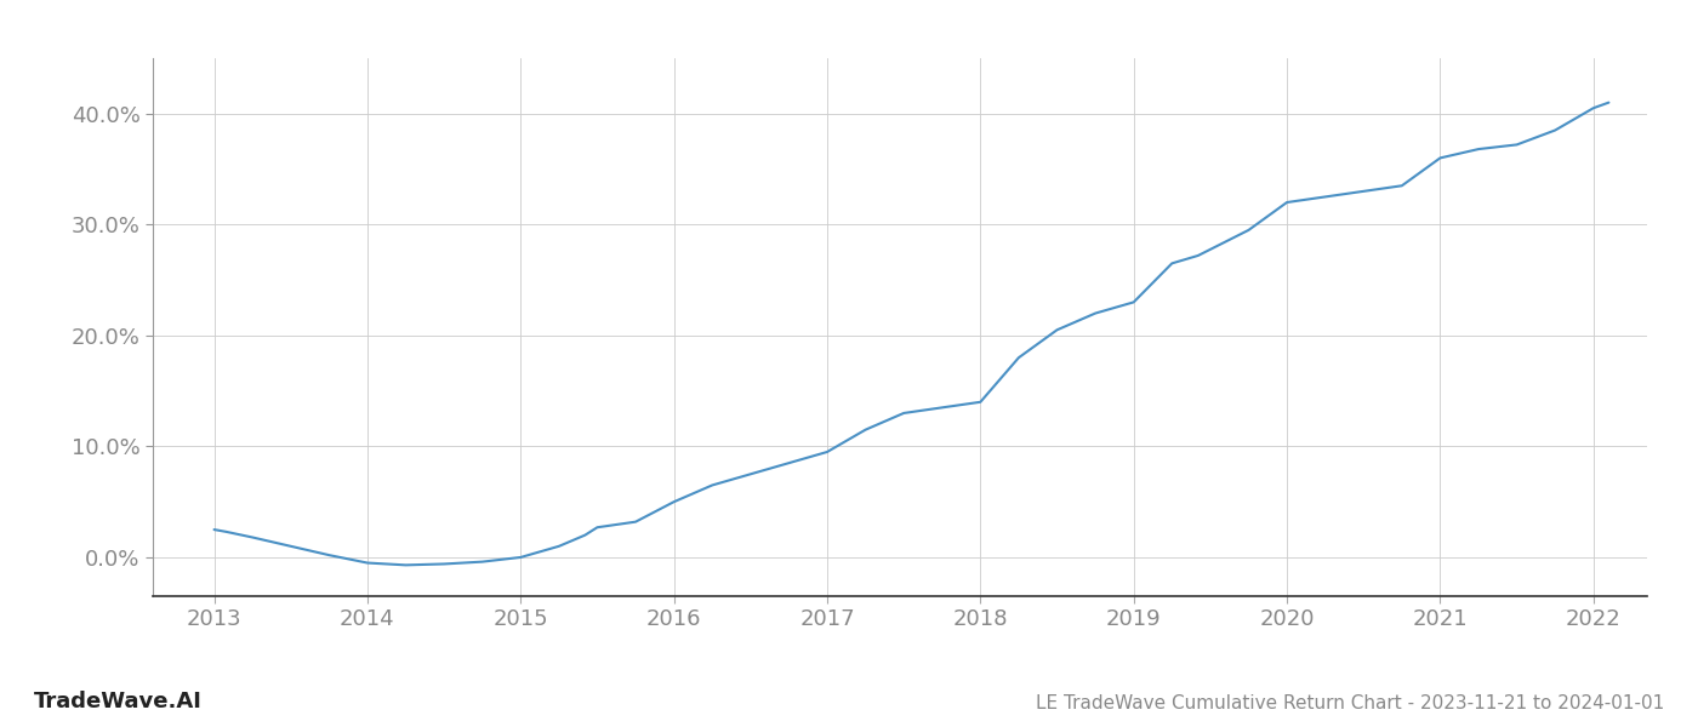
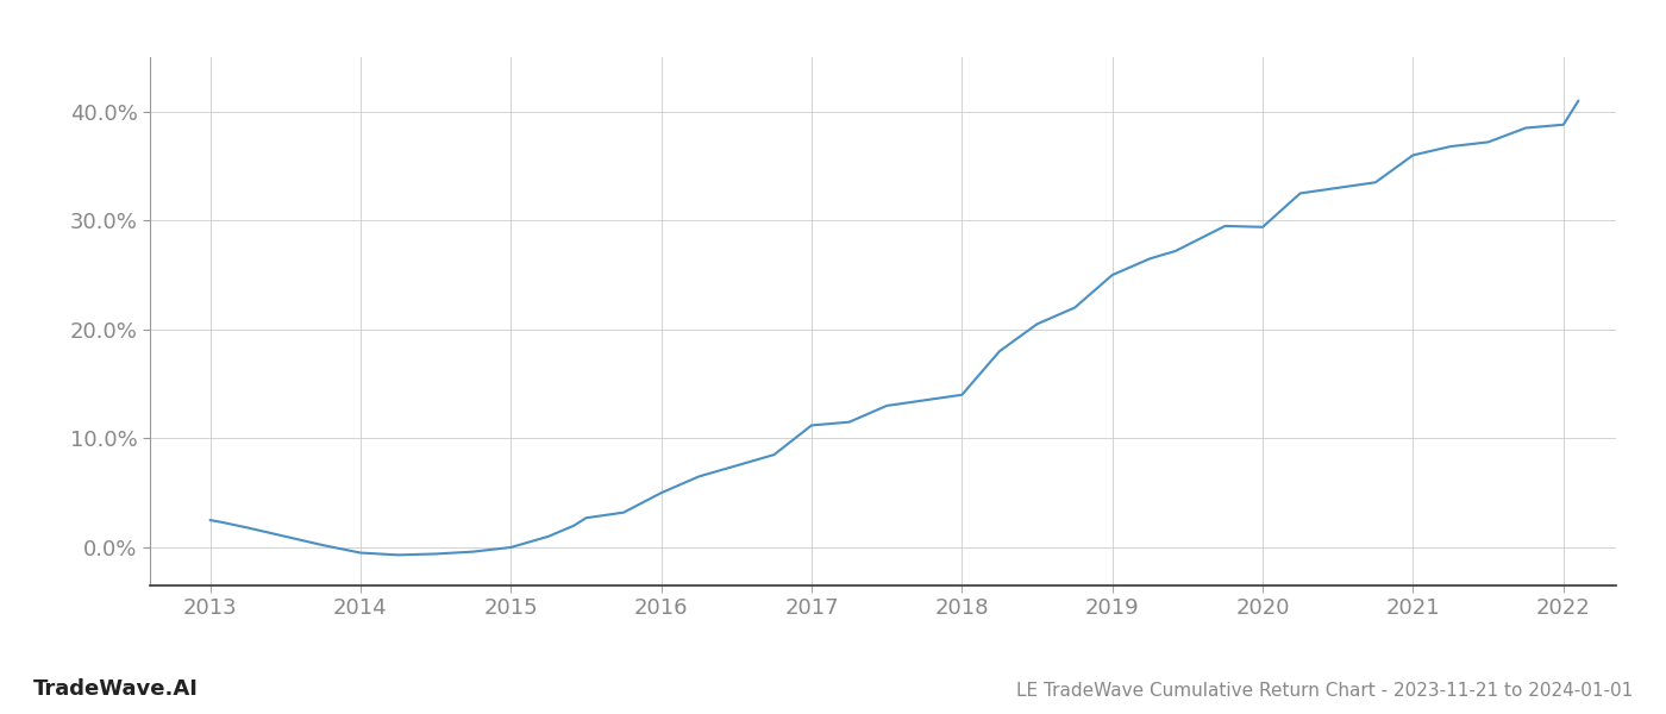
2017: 9.5% -> 11.2%
2019: 23.0% -> 25.0%
2020: 32.0% -> 29.4%
2022: 40.5% -> 38.8%
